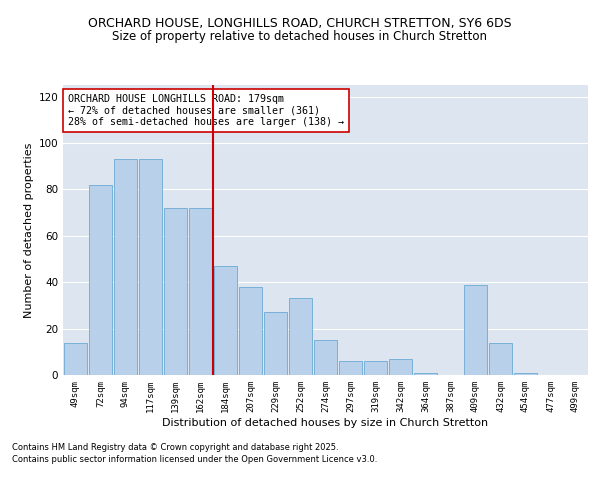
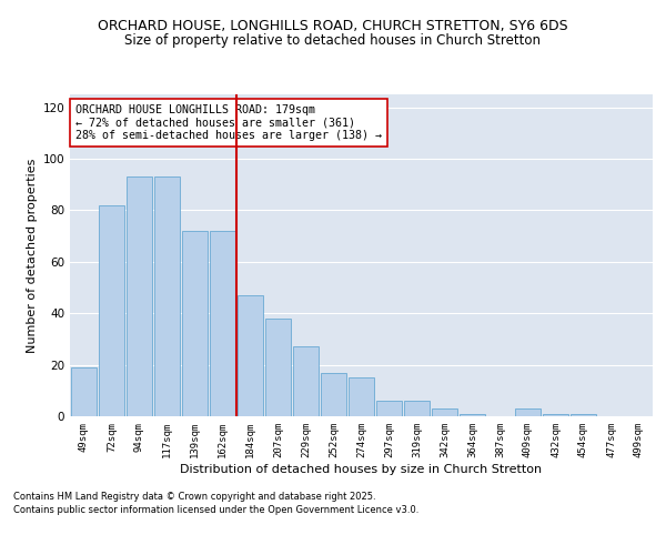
49sqm: 14 -> 19
252sqm: 33 -> 17
342sqm: 7 -> 3
409sqm: 39 -> 3
432sqm: 14 -> 1
